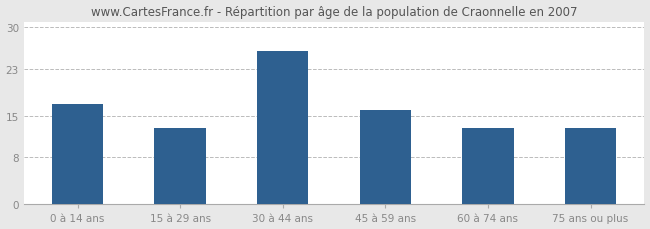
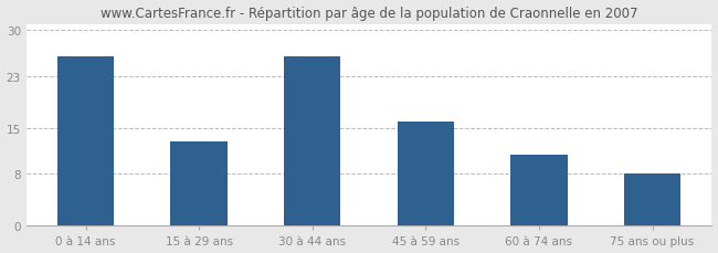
0 à 14 ans: 17 -> 26
60 à 74 ans: 13 -> 11
75 ans ou plus: 13 -> 8
